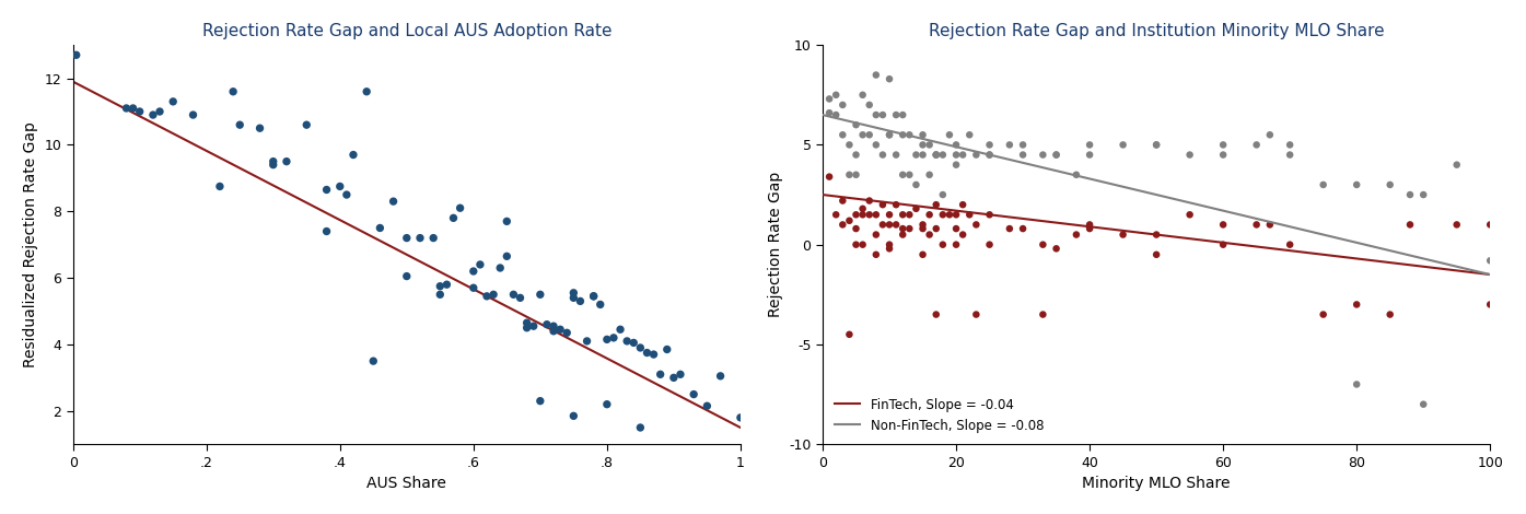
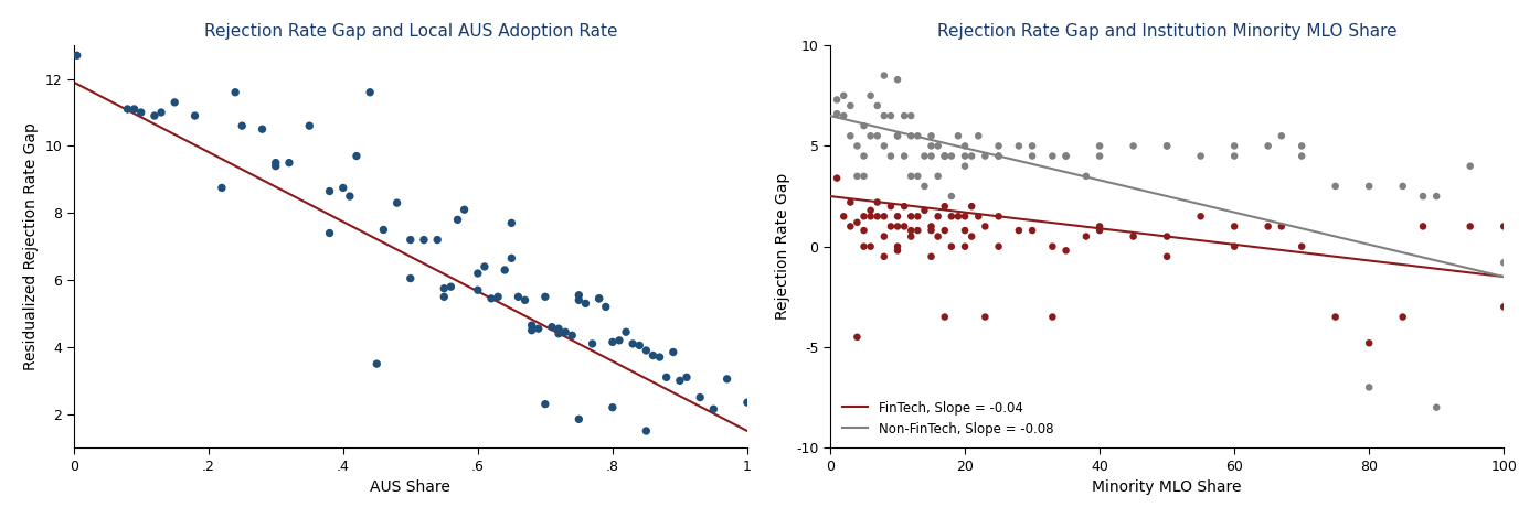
Rejection Rate Gap and Local AUS Adoption Rate/1: 1.80 -> 2.35
Rejection Rate Gap and Institution Minority MLO Share/FinTech, Slope = -0.04/80: -3.0 -> -4.8
